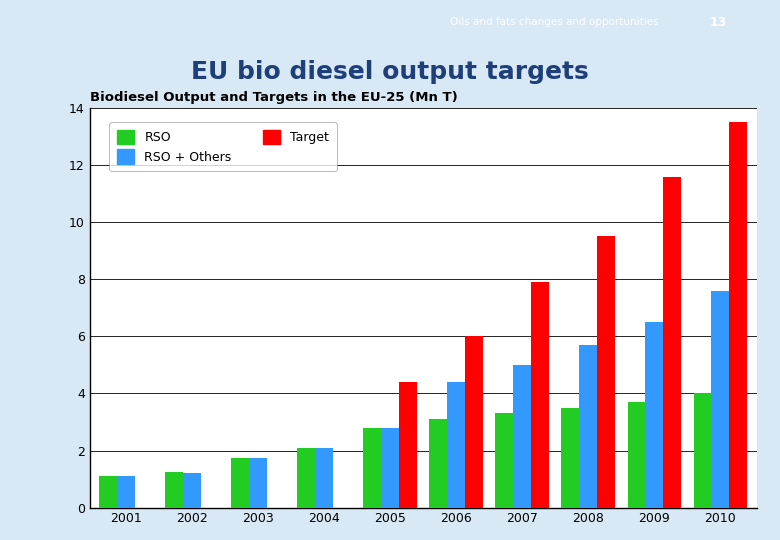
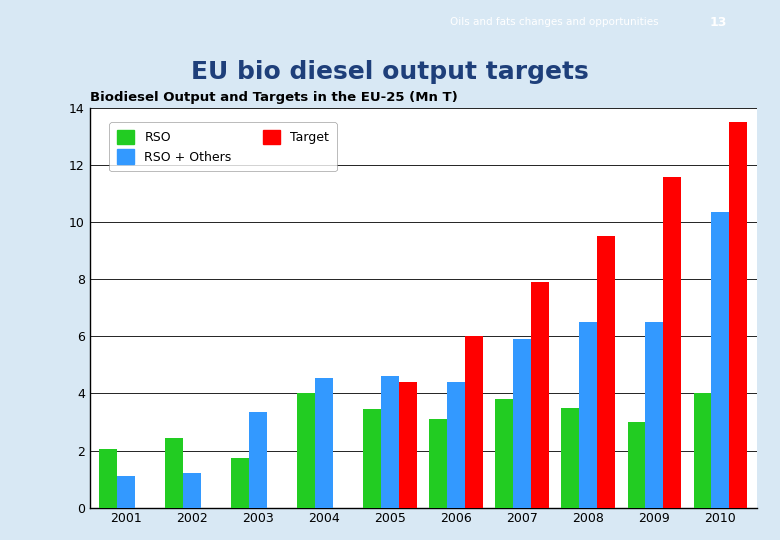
RSO/2001: 1.10 -> 2.05
RSO/2002: 1.25 -> 2.45
RSO + Others/2003: 1.75 -> 3.35
RSO/2004: 2.10 -> 4.00
RSO + Others/2004: 2.10 -> 4.55
RSO/2005: 2.80 -> 3.45
RSO + Others/2005: 2.80 -> 4.60
RSO/2007: 3.30 -> 3.80
RSO + Others/2007: 5.00 -> 5.90
RSO + Others/2008: 5.70 -> 6.50
RSO/2009: 3.70 -> 3.00
RSO + Others/2010: 7.60 -> 10.35
